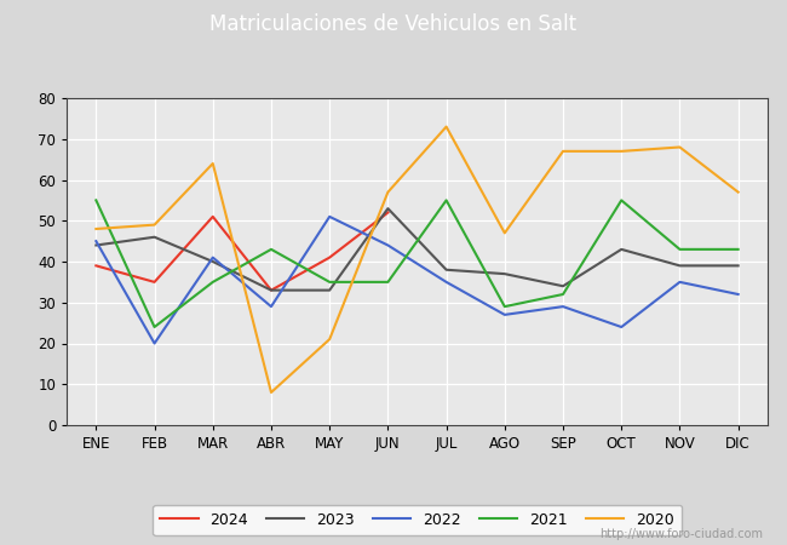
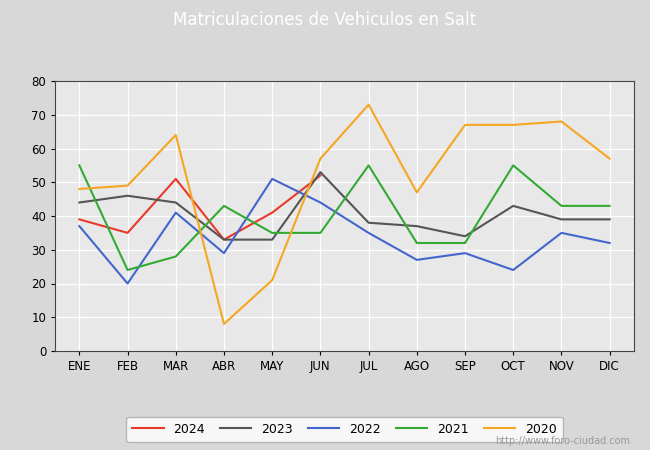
2022/ENE: 45 -> 37
2023/MAR: 40 -> 44
2021/MAR: 35 -> 28
2021/AGO: 29 -> 32
